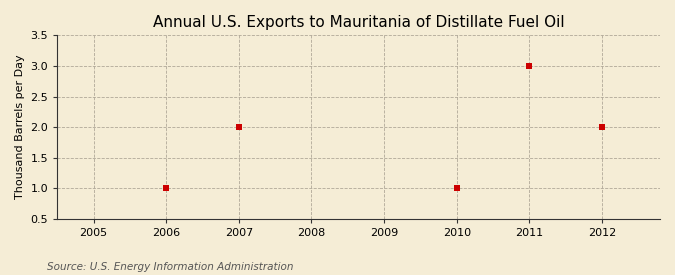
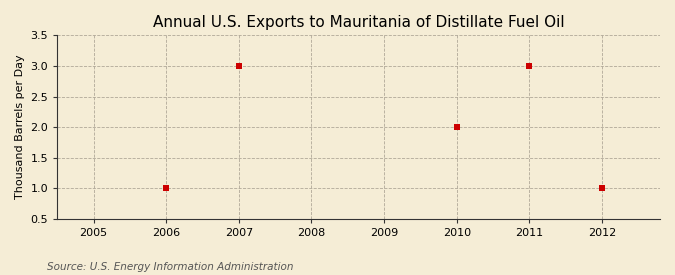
2007: 2 -> 3
2010: 1 -> 2
2012: 2 -> 1
